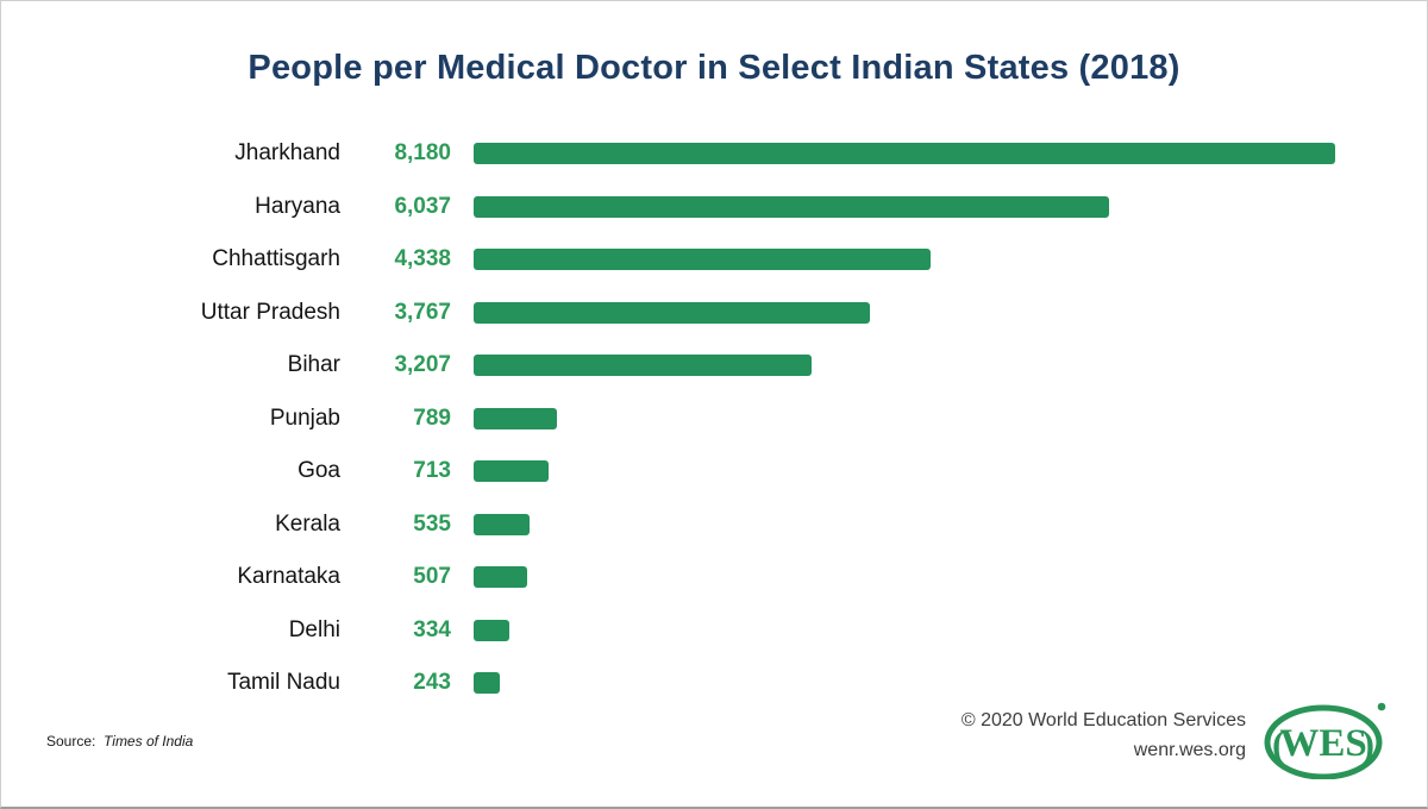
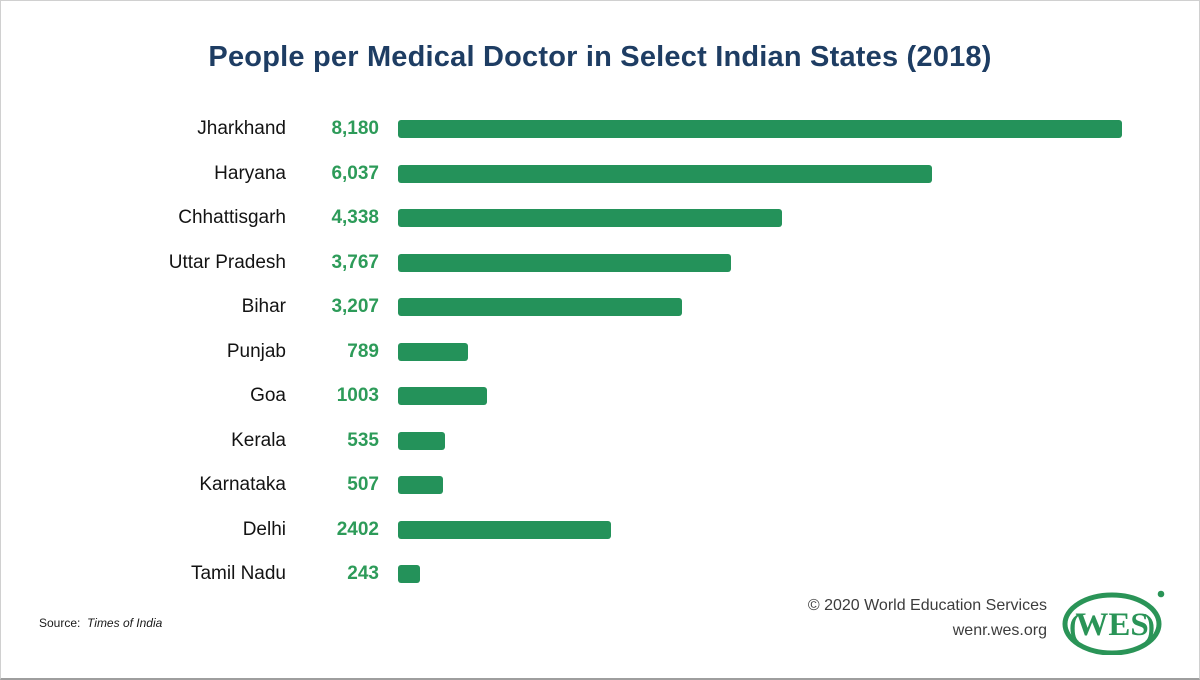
Goa: 713 -> 1003
Delhi: 334 -> 2402
